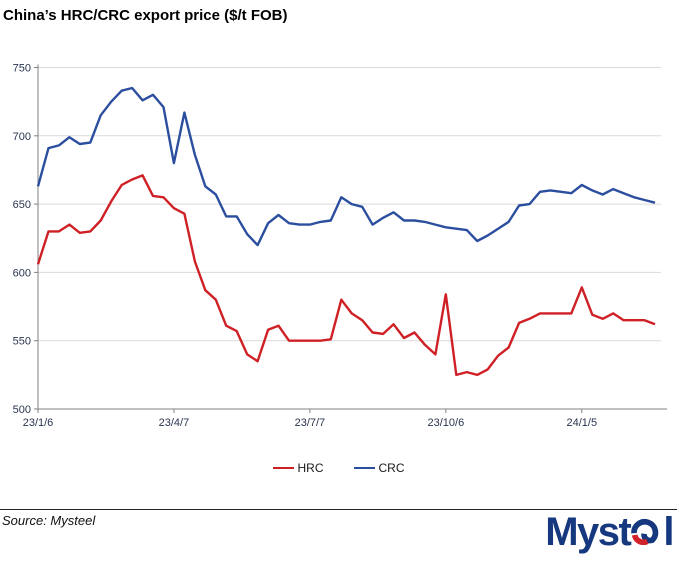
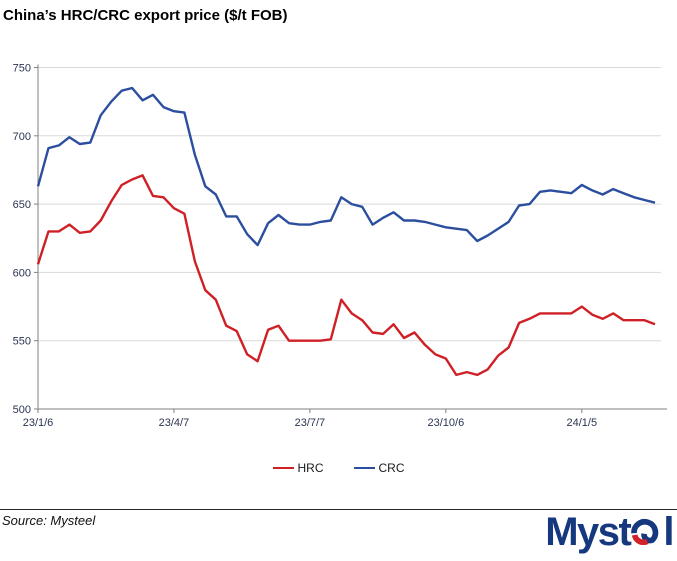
CRC/23/4/7: 680 -> 718
HRC/23/10/6: 584 -> 537
HRC/24/1/5: 589 -> 575
